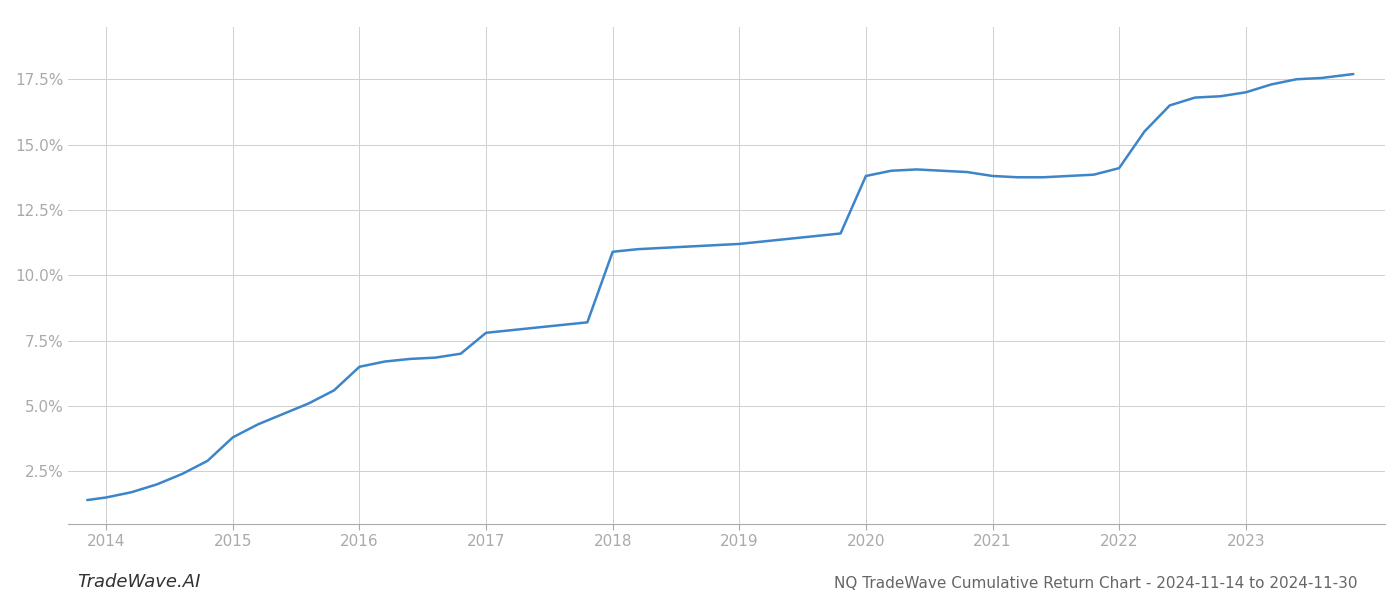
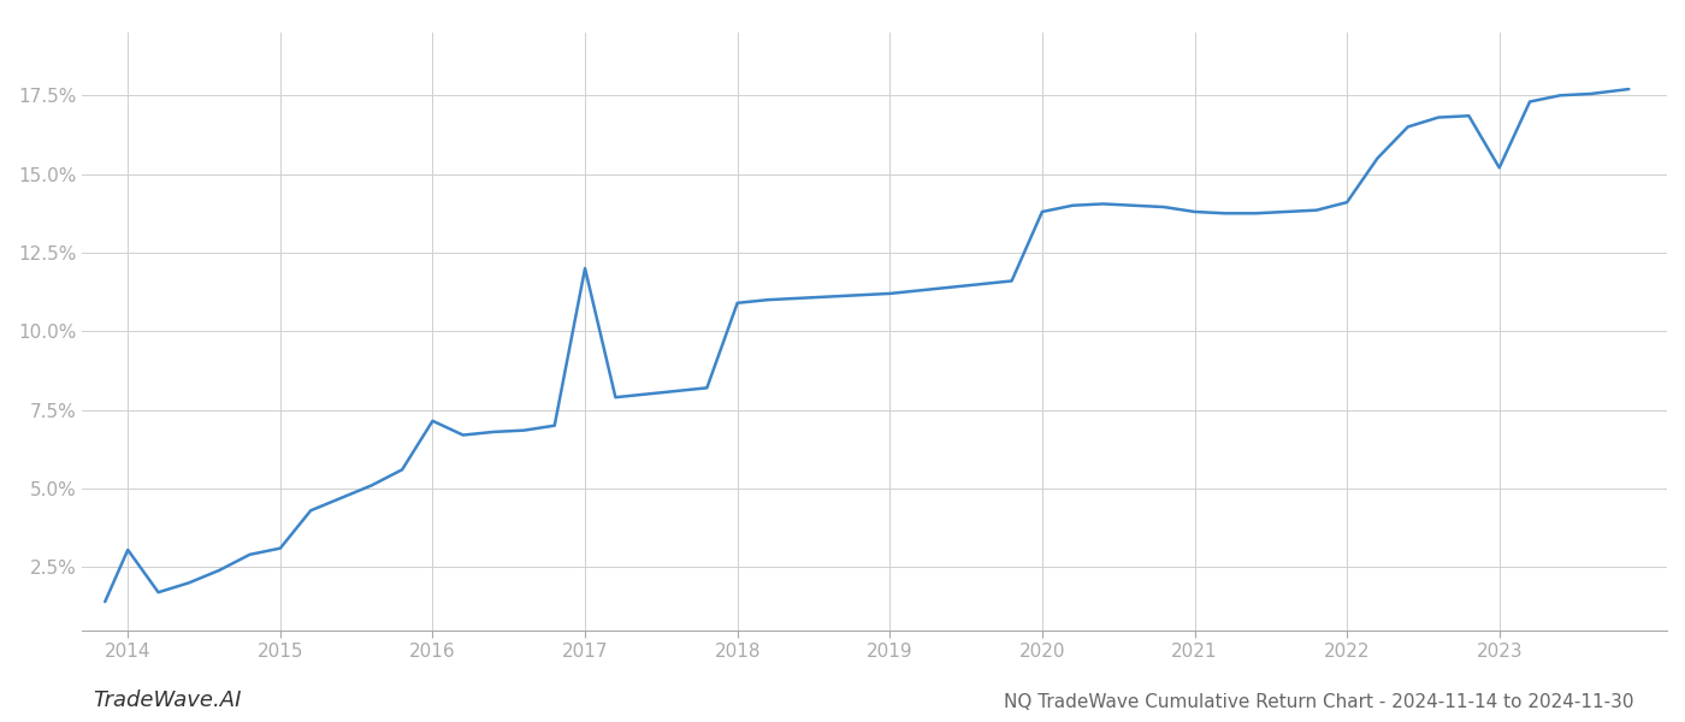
2014: 1.50% -> 3.05%
2015: 3.80% -> 3.10%
2016: 6.50% -> 7.15%
2017: 7.80% -> 12.00%
2023: 17.00% -> 15.20%
